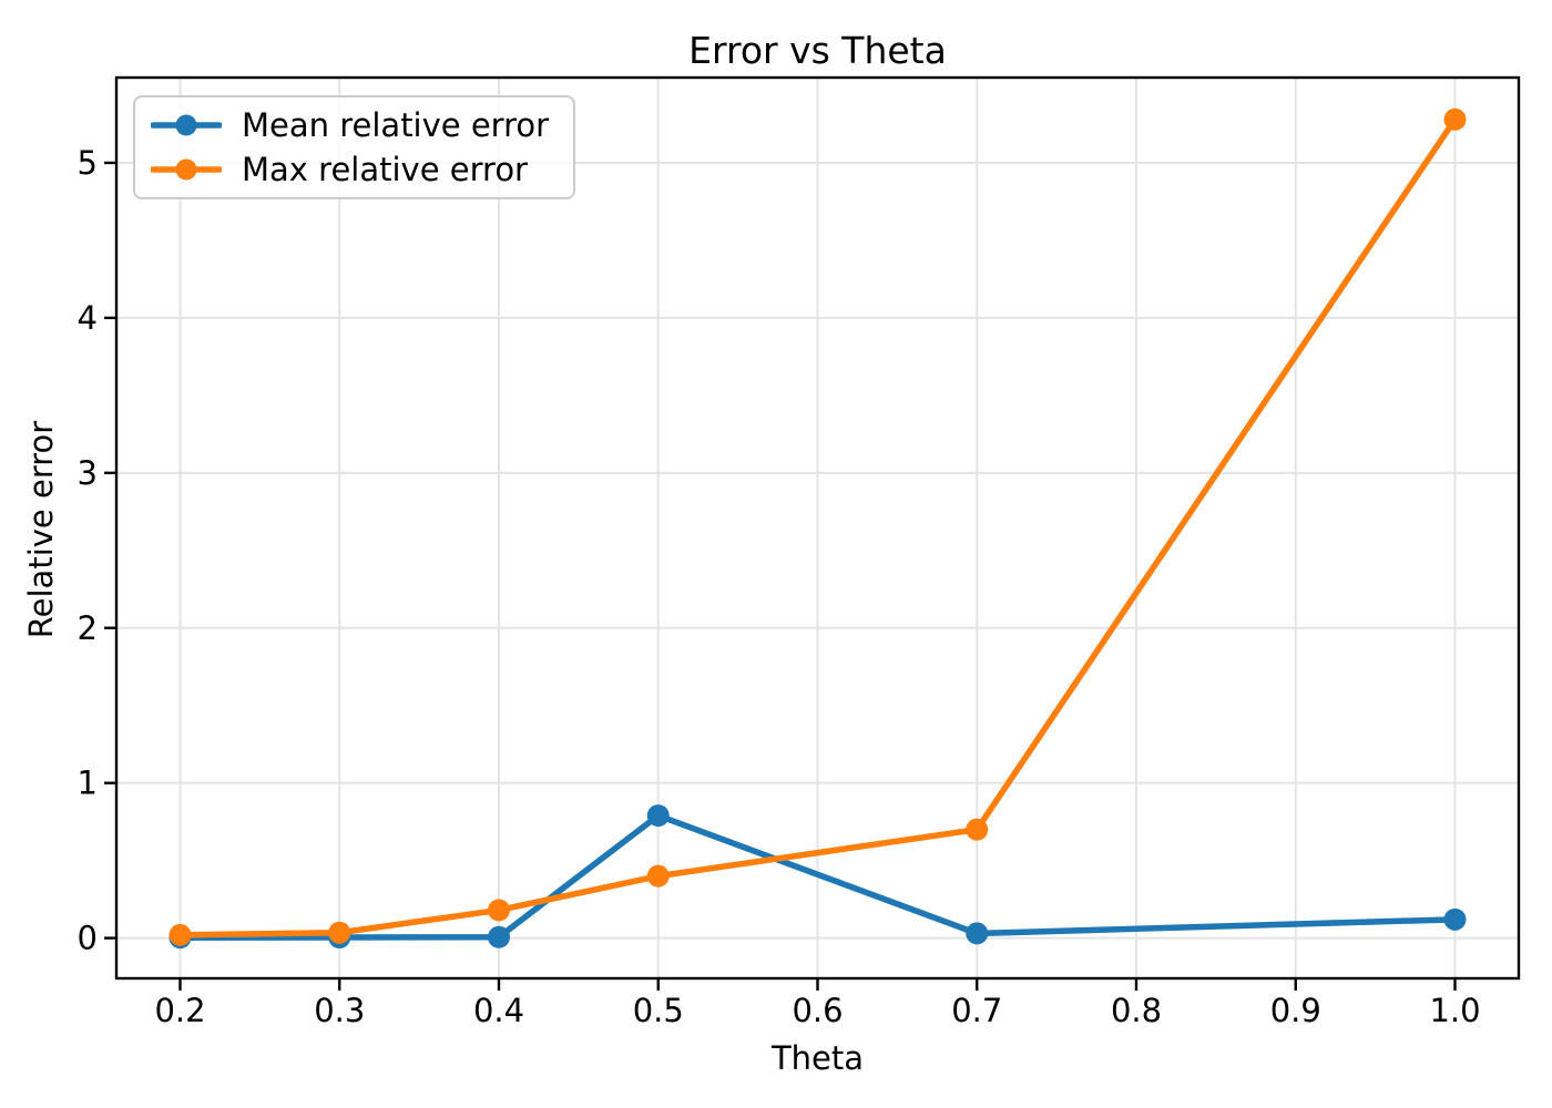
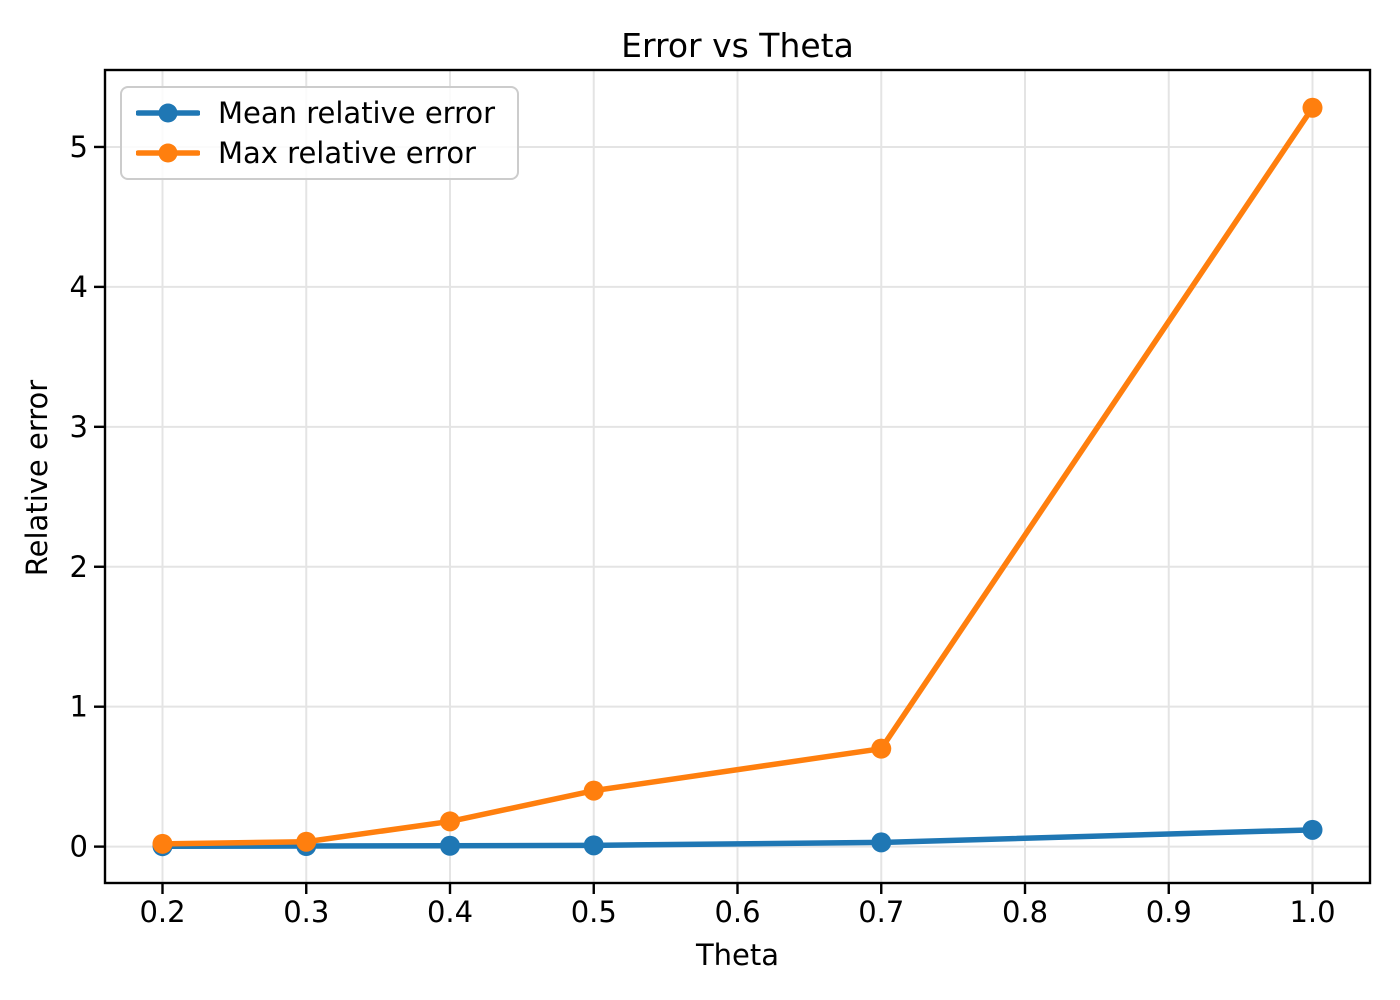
Mean relative error/0.5: 0.79 -> 0.01
